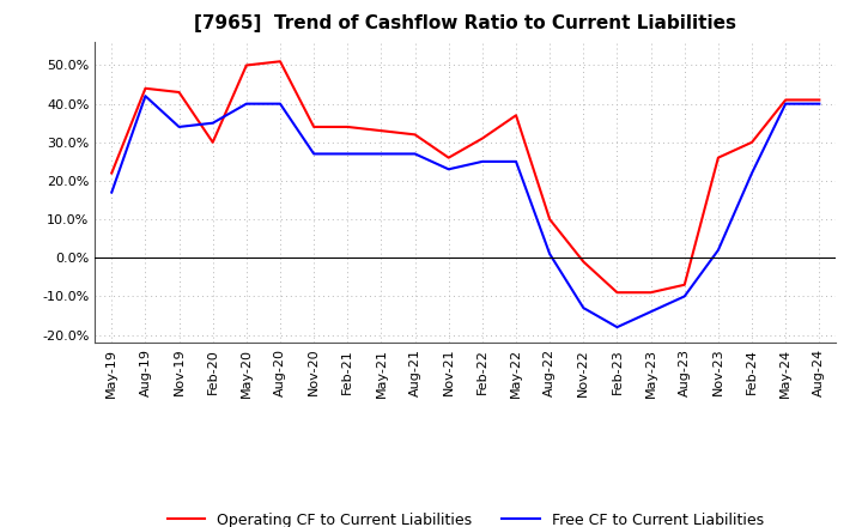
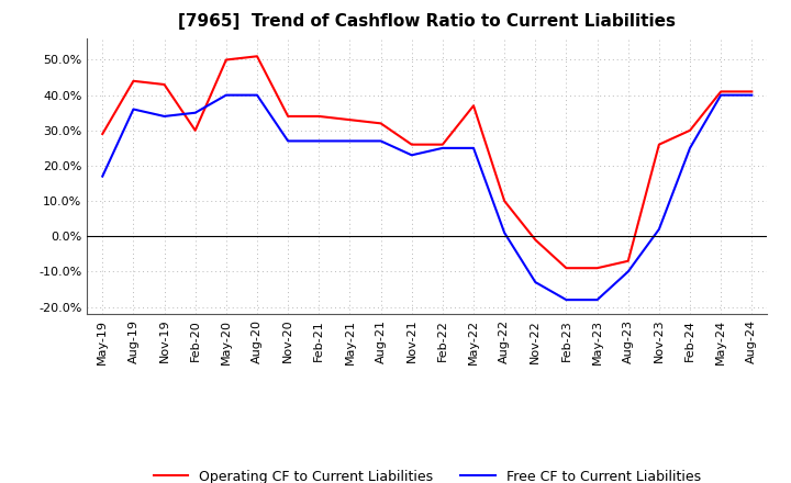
Operating CF to Current Liabilities/May-19: 22% -> 29%
Free CF to Current Liabilities/Aug-19: 42% -> 36%
Operating CF to Current Liabilities/Feb-22: 31% -> 26%
Free CF to Current Liabilities/May-23: -14% -> -18%
Free CF to Current Liabilities/Feb-24: 22% -> 25%
